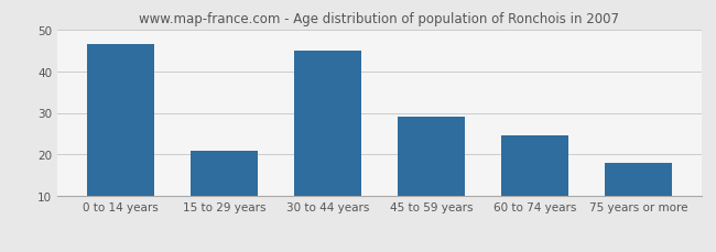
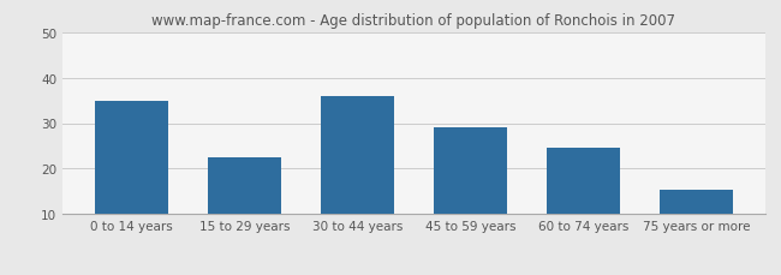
0 to 14 years: 46.5 -> 35.0
15 to 29 years: 21.0 -> 22.5
30 to 44 years: 45.0 -> 36.0
75 years or more: 18.0 -> 15.5
